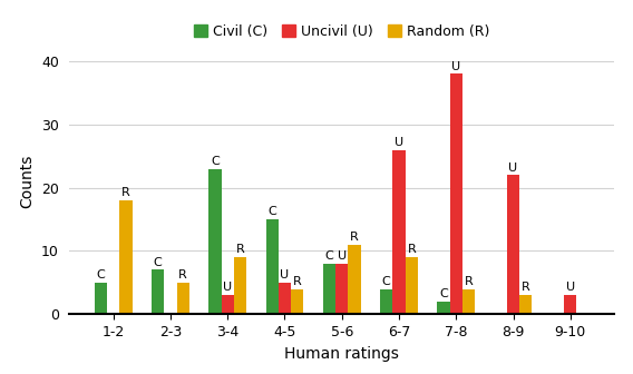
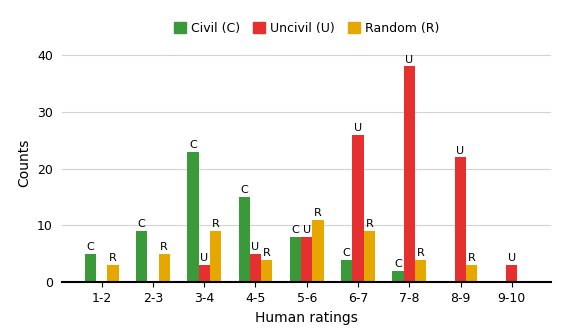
Random (R)/1-2: 18 -> 3
Civil (C)/2-3: 7 -> 9
